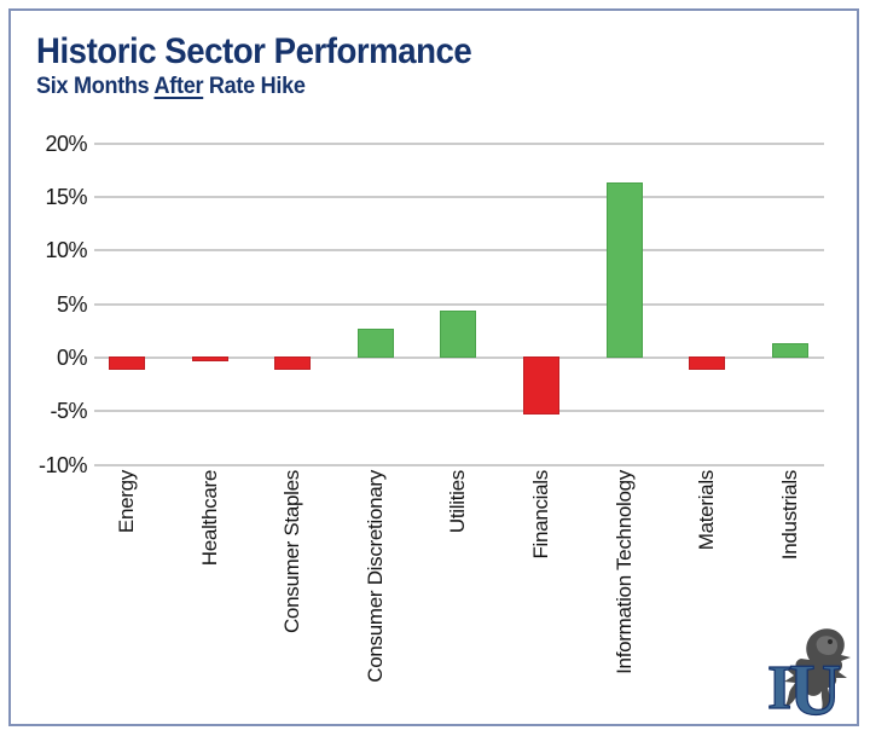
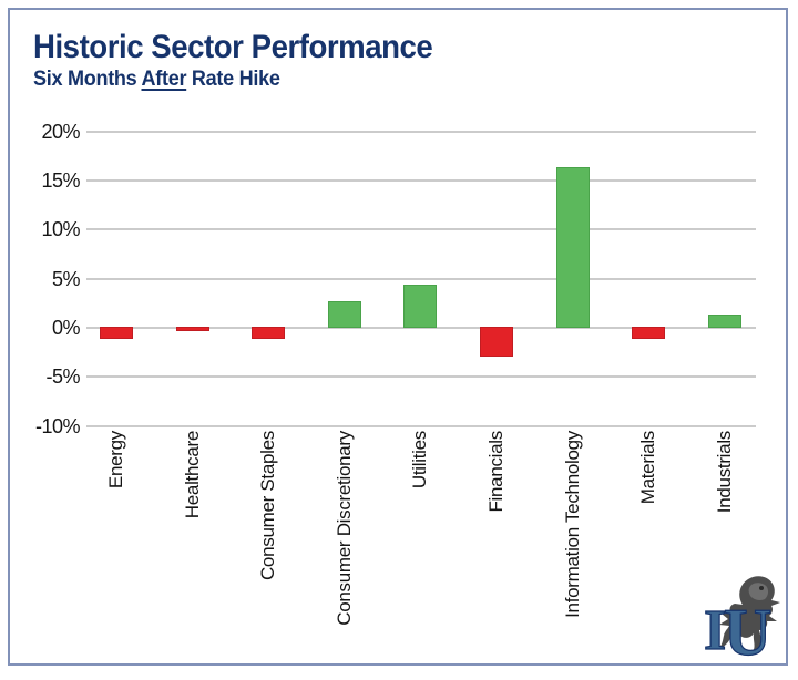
Financials: -5% -> -3%
